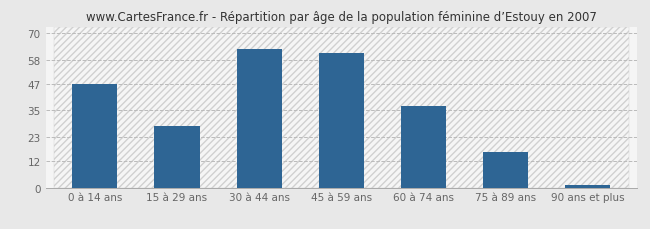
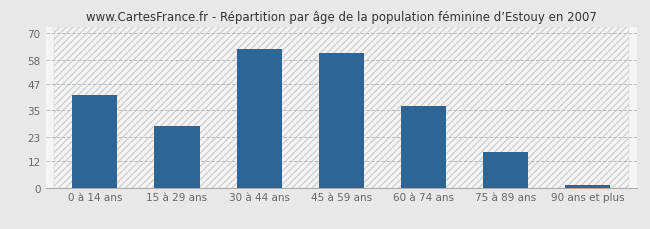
0 à 14 ans: 47 -> 42
